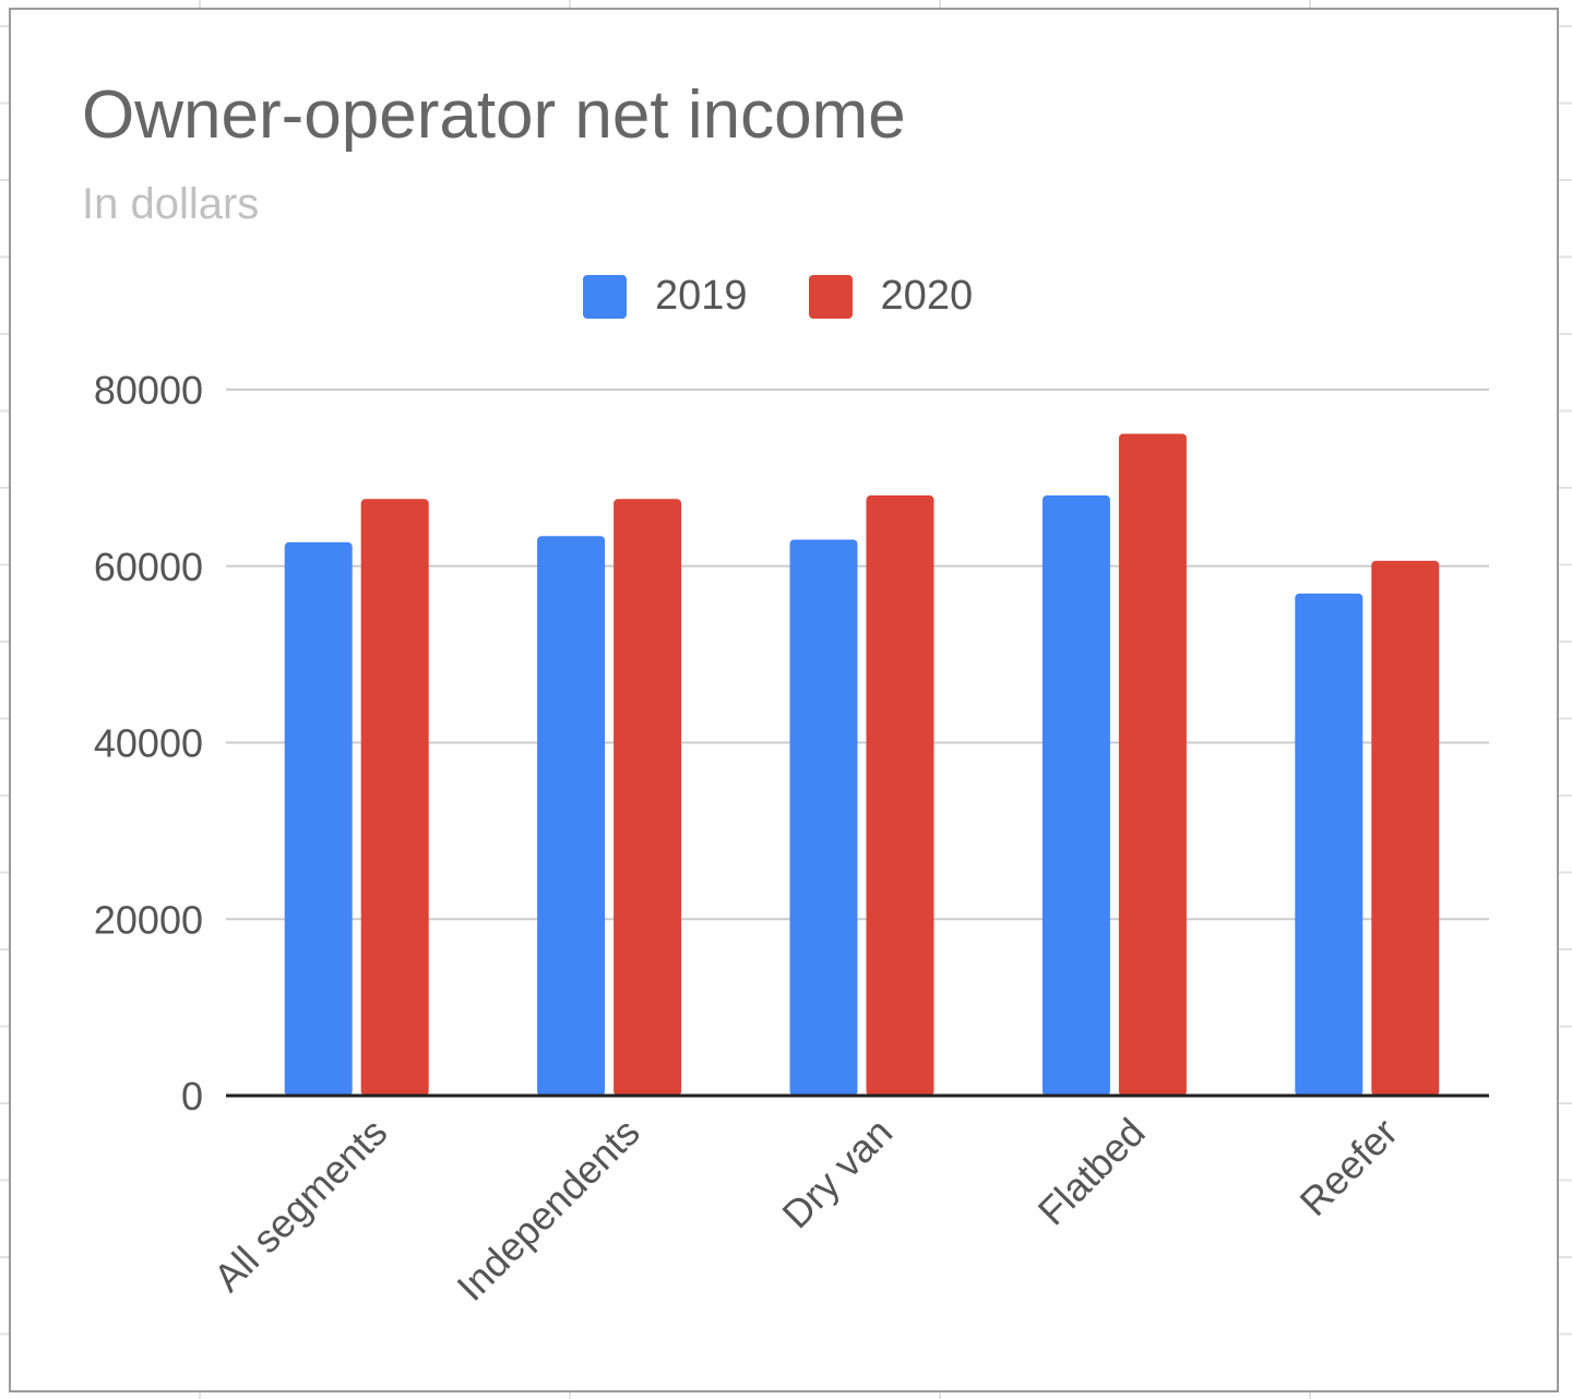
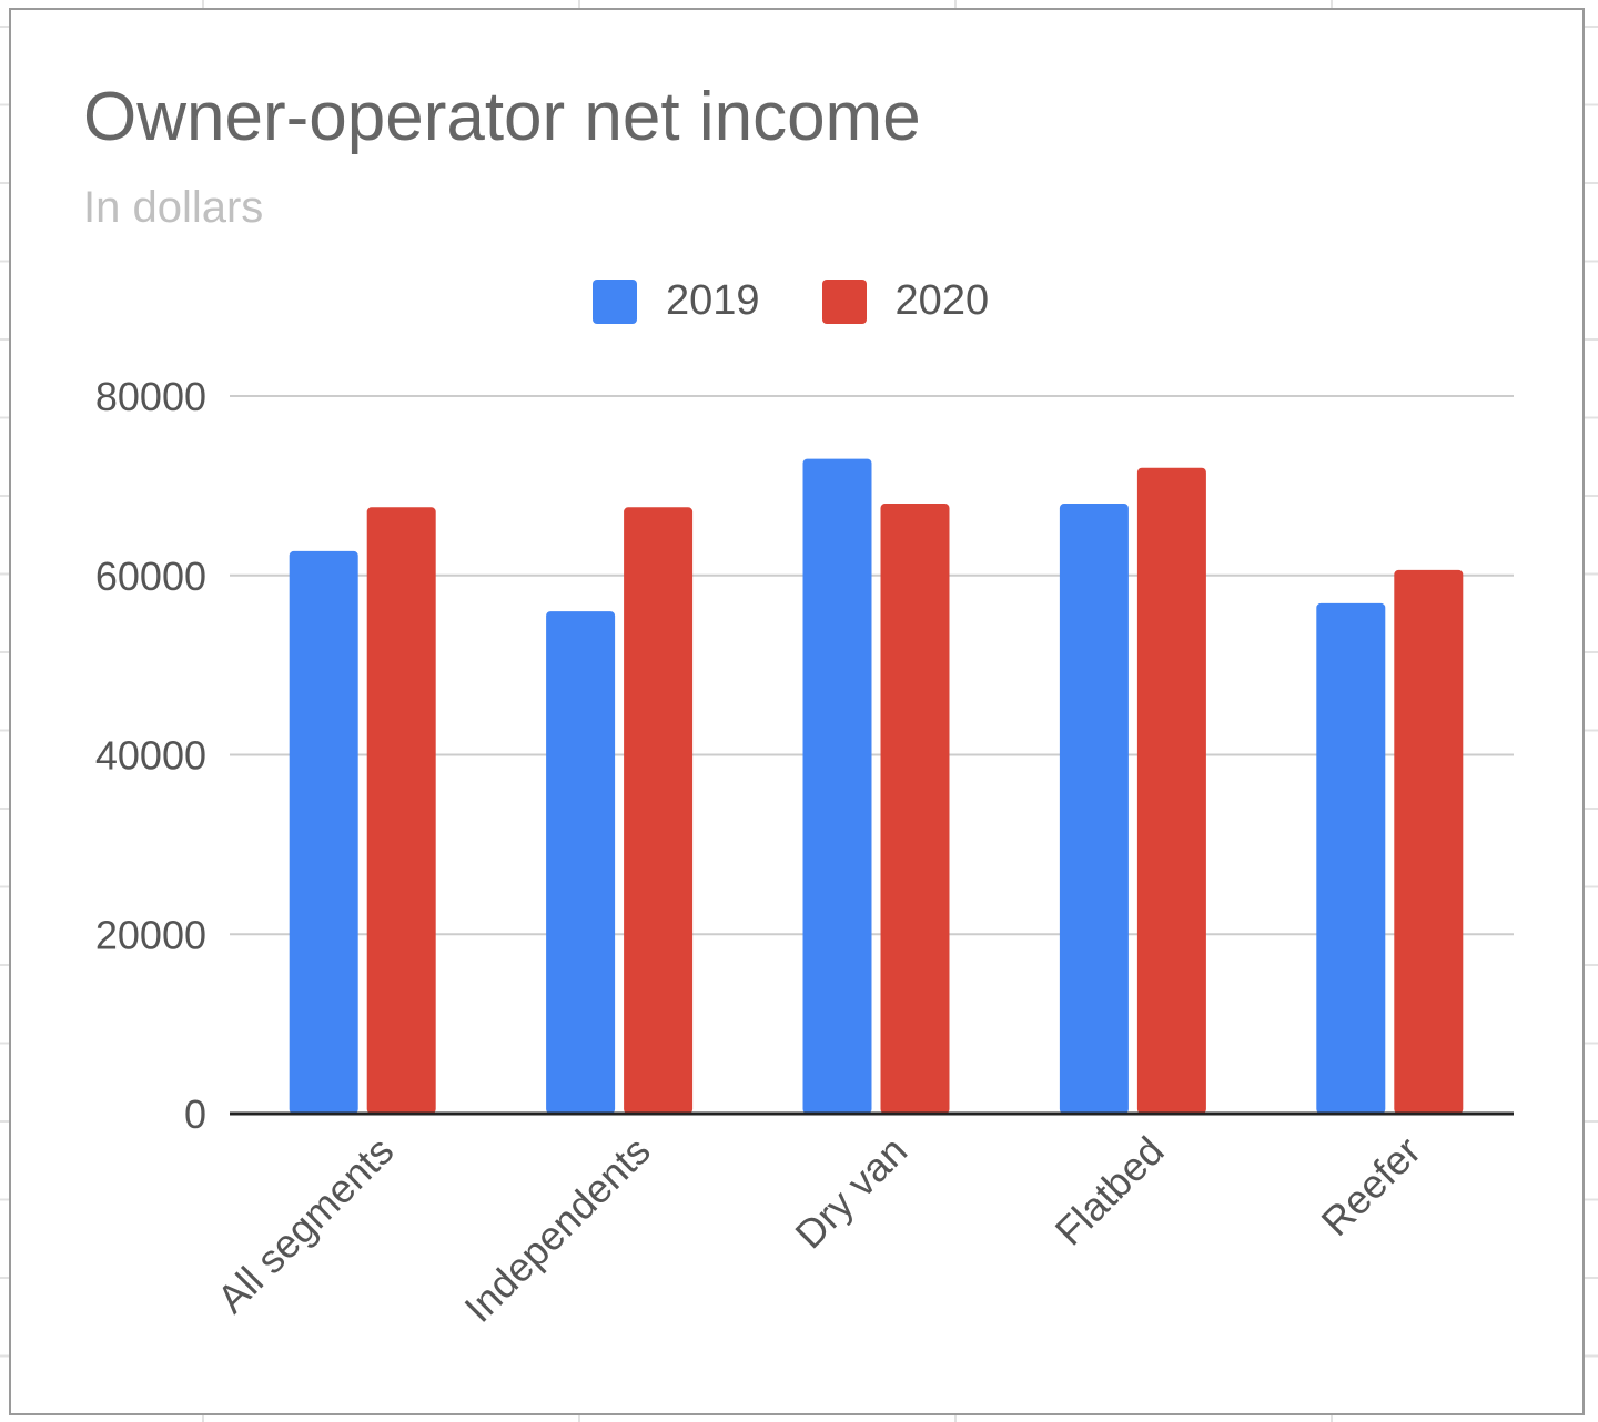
2019/Independents: 63000 -> 56000
2019/Dry van: 63000 -> 73000
2020/Flatbed: 75000 -> 72000
